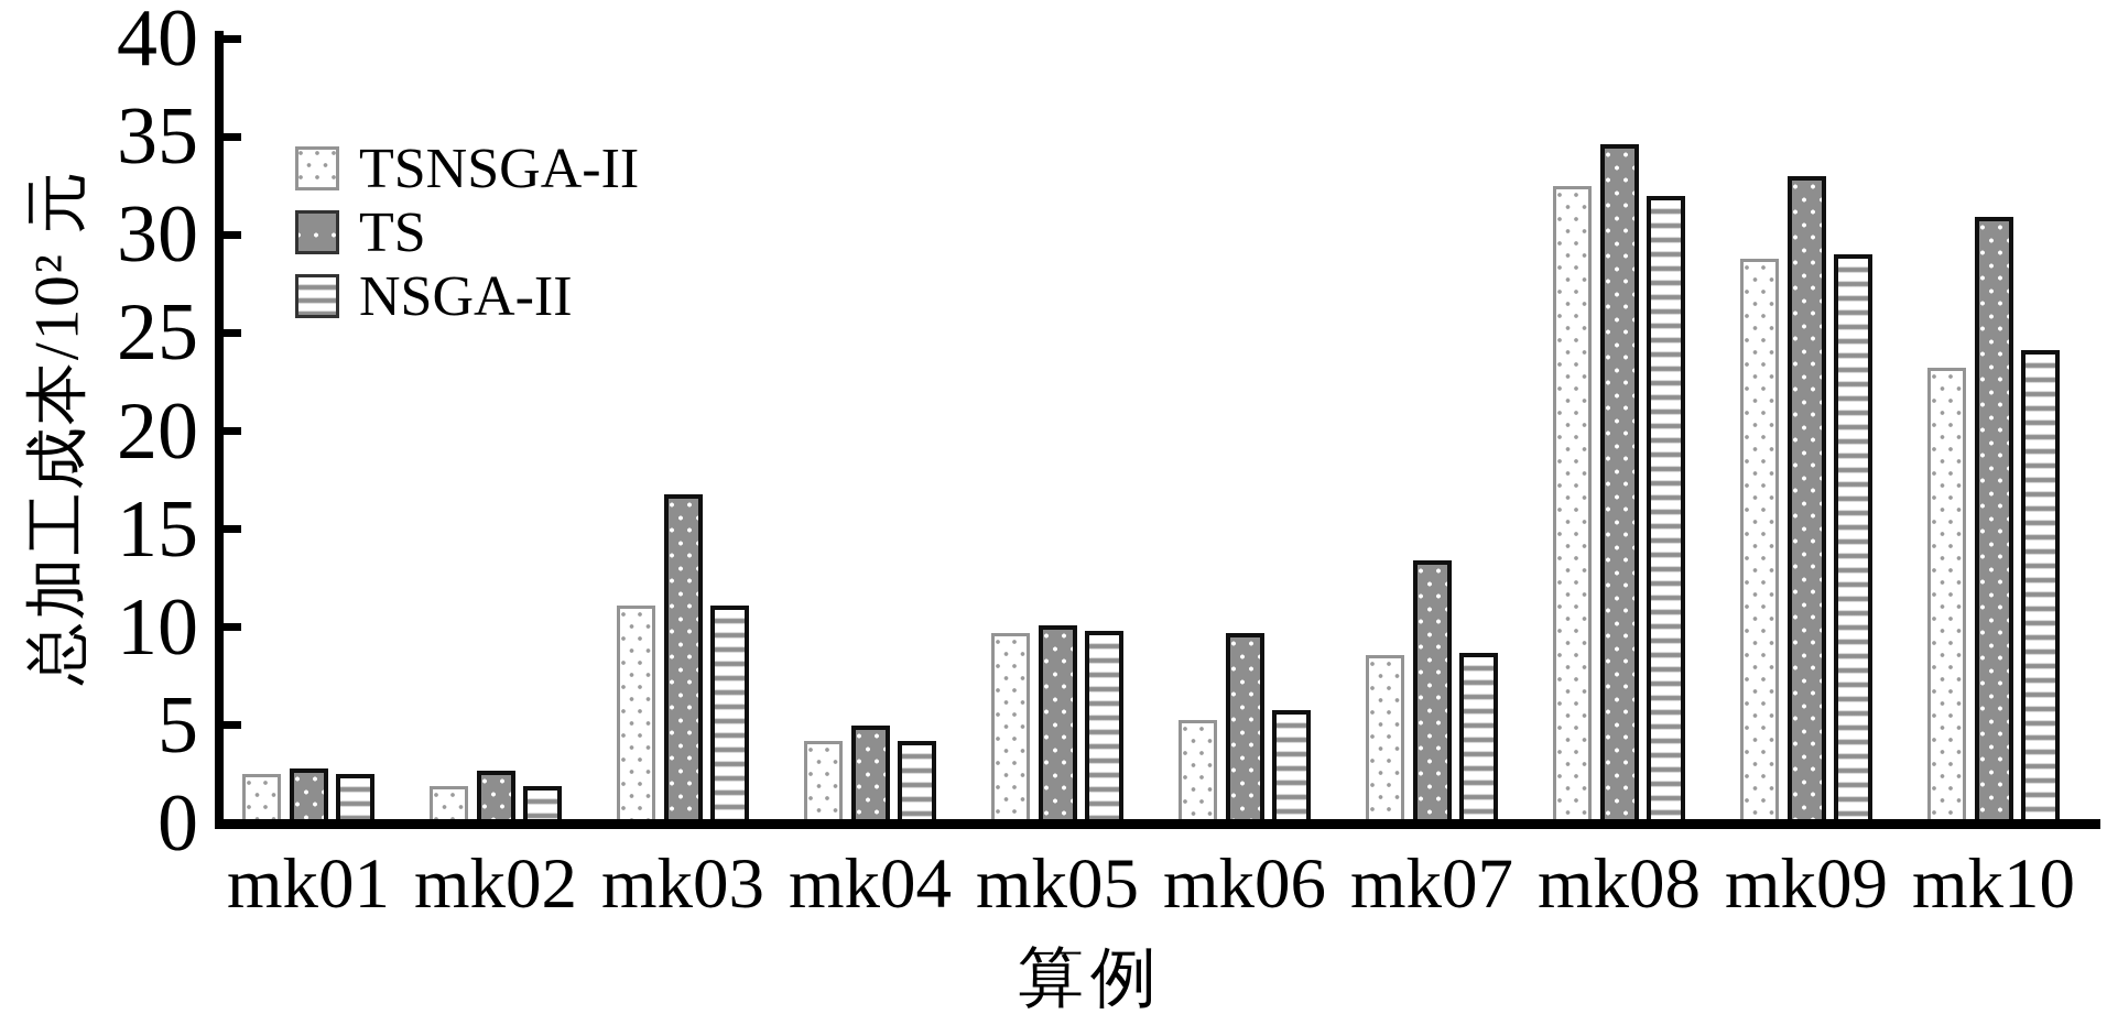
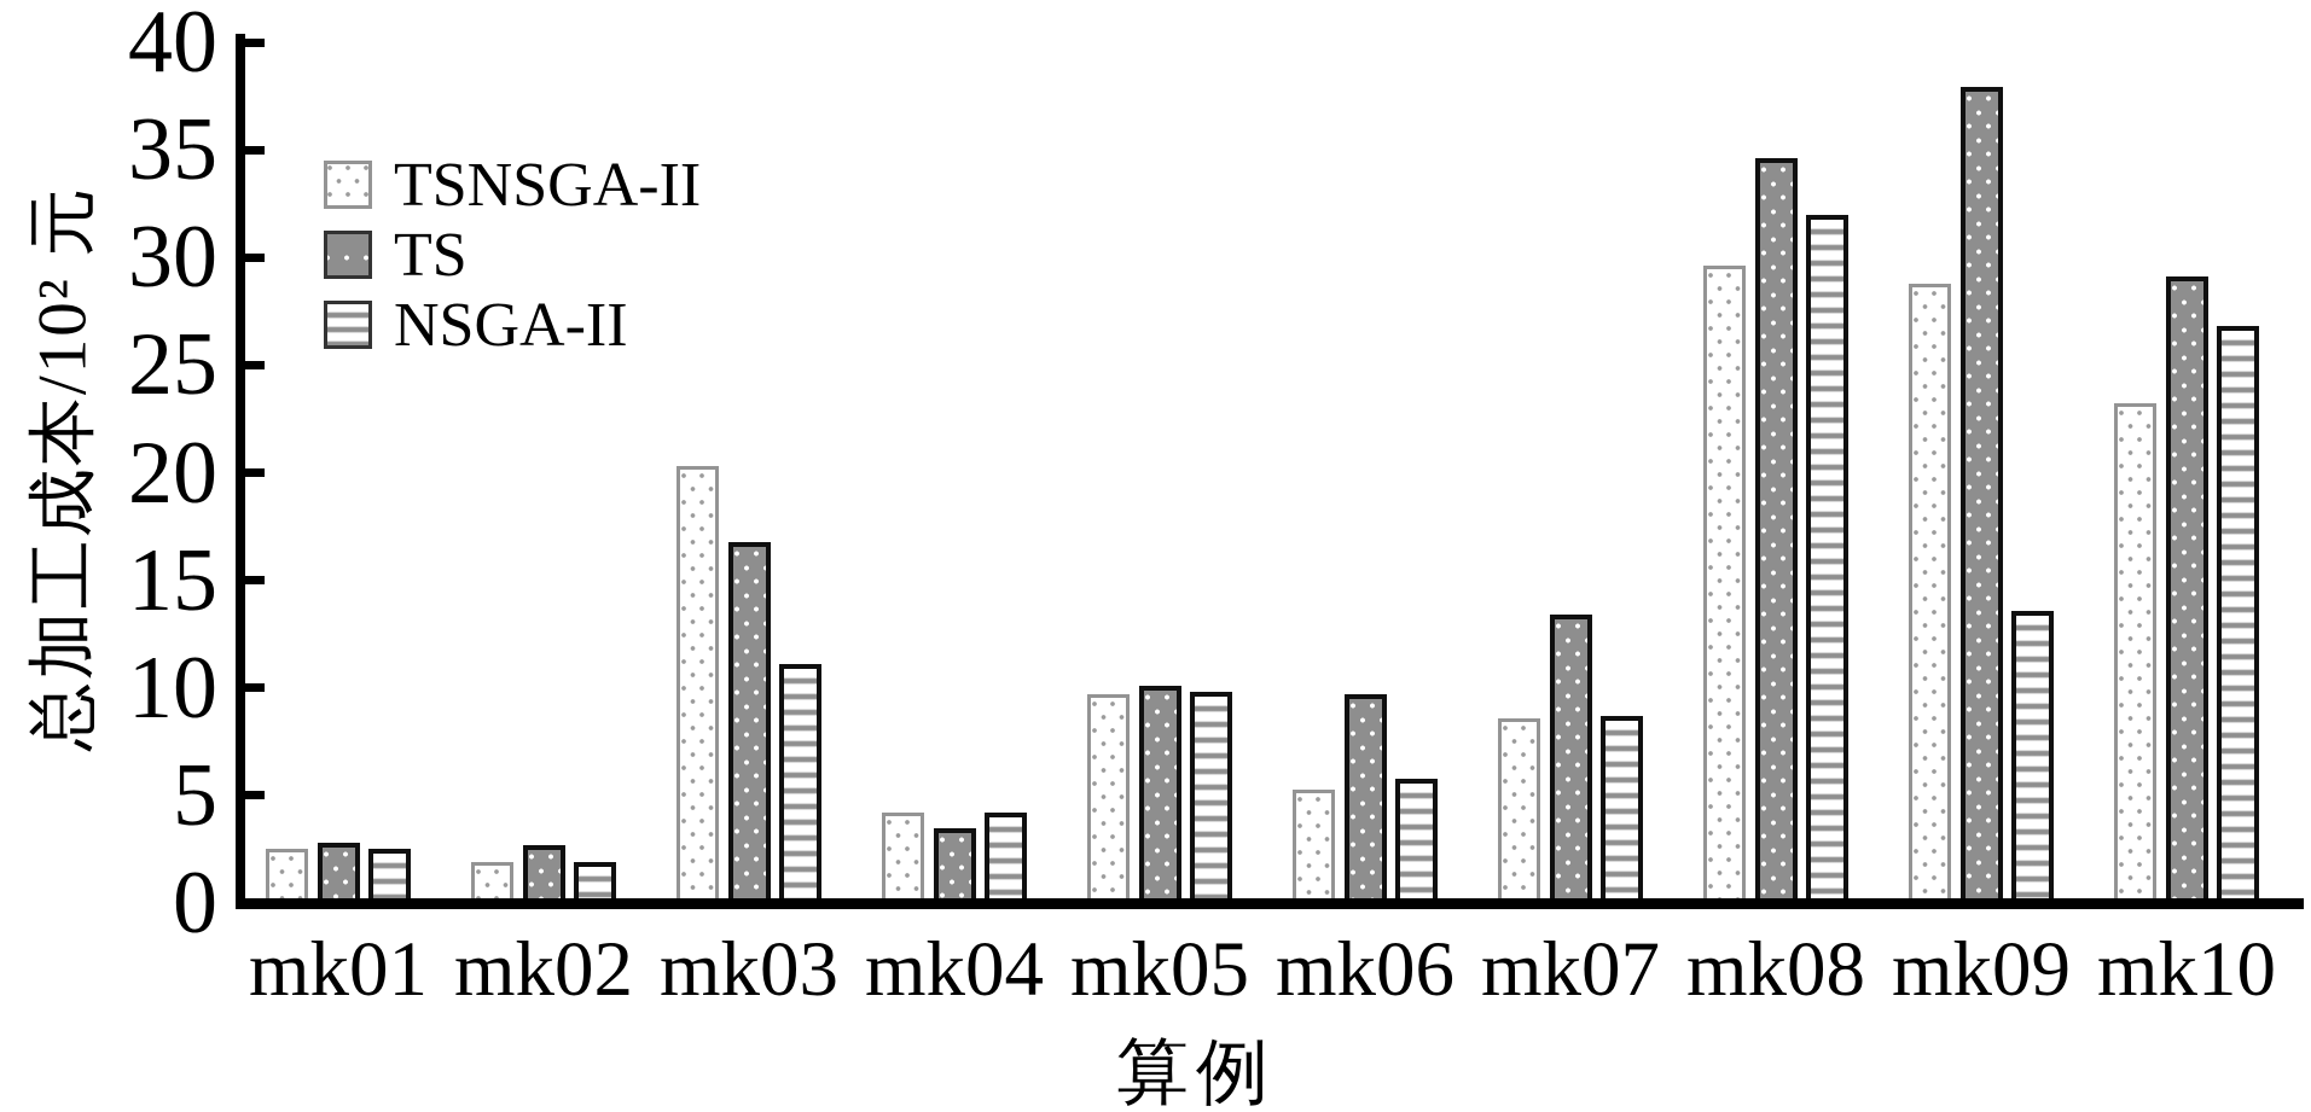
TSNSGA-II/mk03: 11.1 -> 20.3
TS/mk04: 5.0 -> 3.5
TSNSGA-II/mk08: 32.5 -> 29.6
TS/mk09: 33.0 -> 37.9
NSGA-II/mk09: 29.0 -> 13.6
TS/mk10: 30.9 -> 29.1
NSGA-II/mk10: 24.1 -> 26.8
